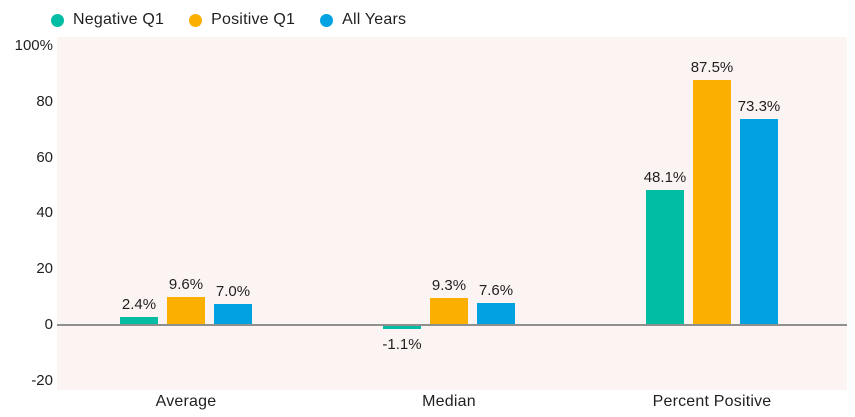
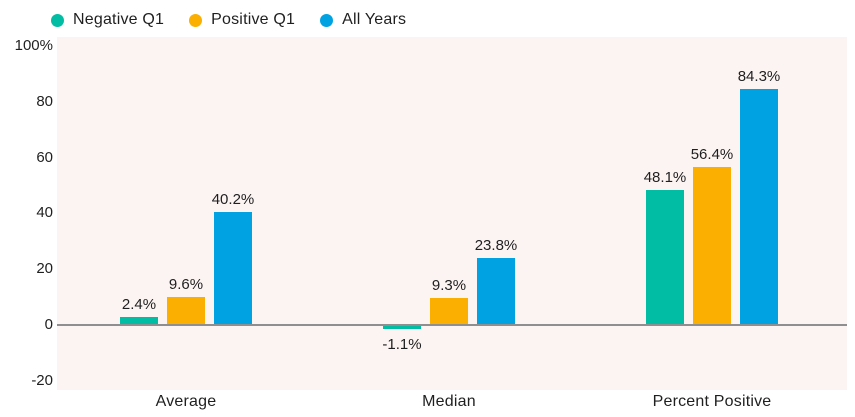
All Years/Average: 7.0% -> 40.2%
All Years/Median: 7.6% -> 23.8%
Positive Q1/Percent Positive: 87.5% -> 56.4%
All Years/Percent Positive: 73.3% -> 84.3%
